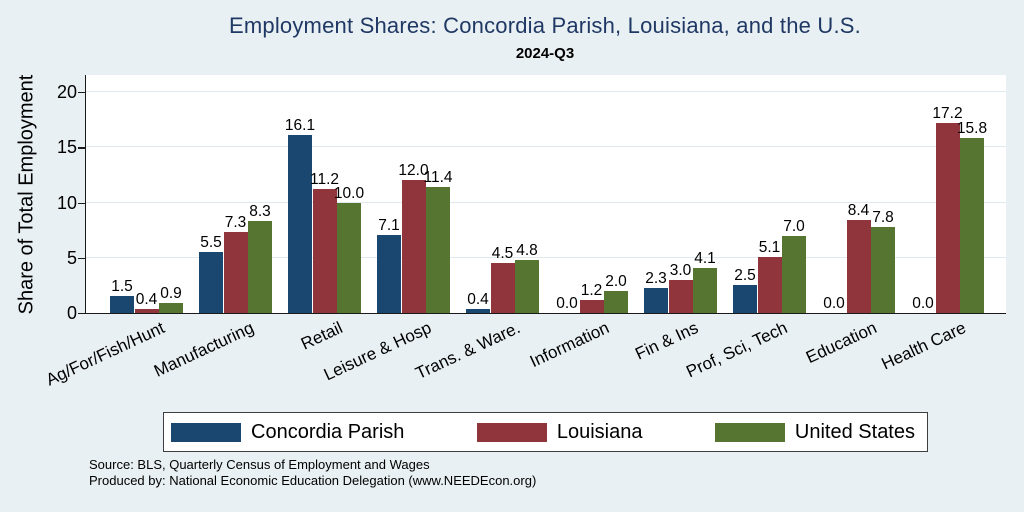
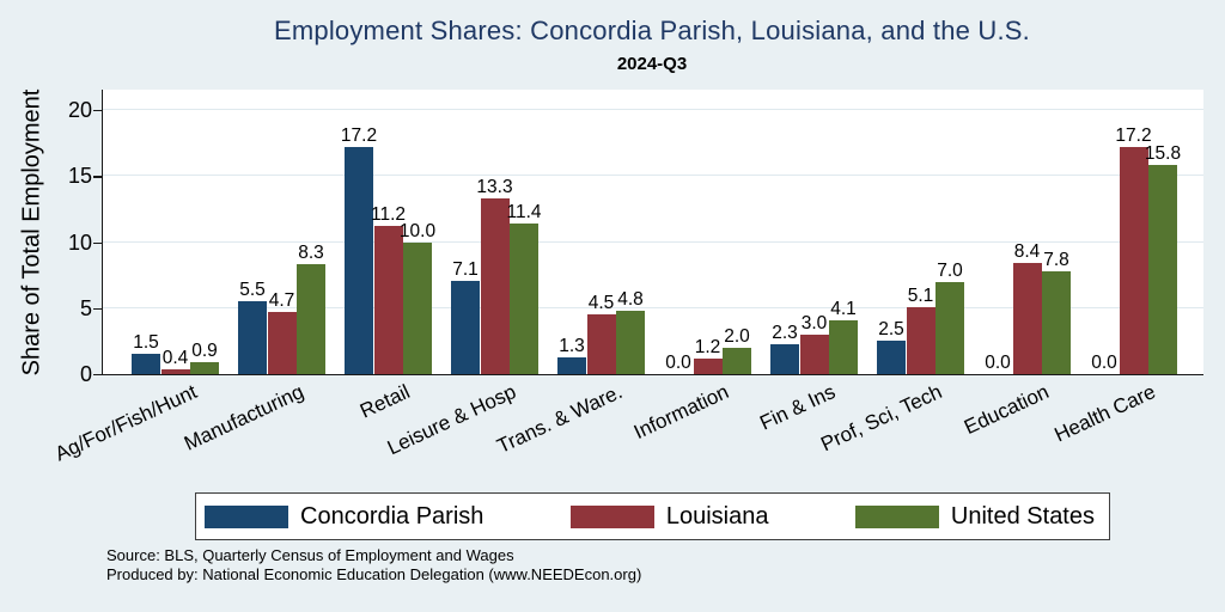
Louisiana/Manufacturing: 7.3 -> 4.7
Concordia Parish/Retail: 16.1 -> 17.2
Louisiana/Leisure & Hosp: 12.0 -> 13.3
Concordia Parish/Trans. & Ware.: 0.4 -> 1.3
